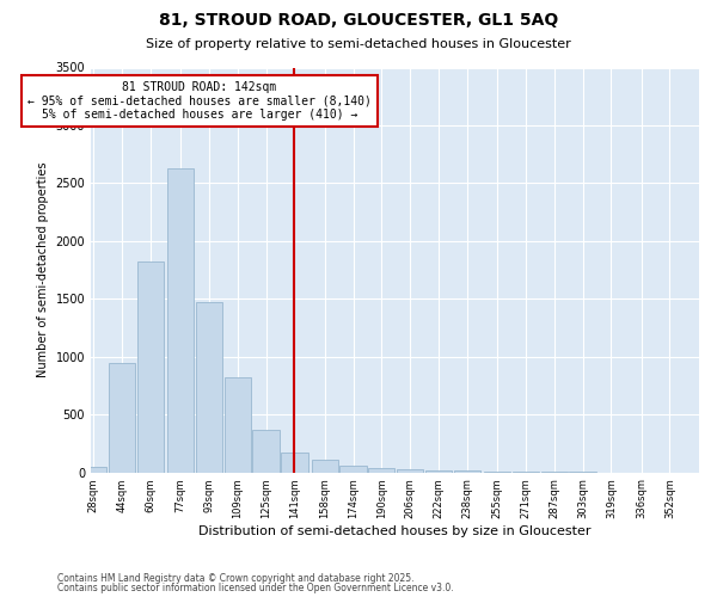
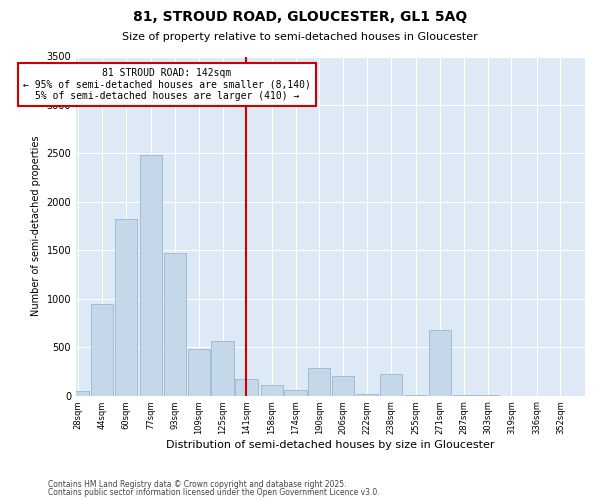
77sqm: 2630 -> 2480
109sqm: 820 -> 480
125sqm: 370 -> 560
190sqm: 40 -> 280
206sqm: 30 -> 200
238sqm: 20 -> 220
271sqm: 10 -> 680
